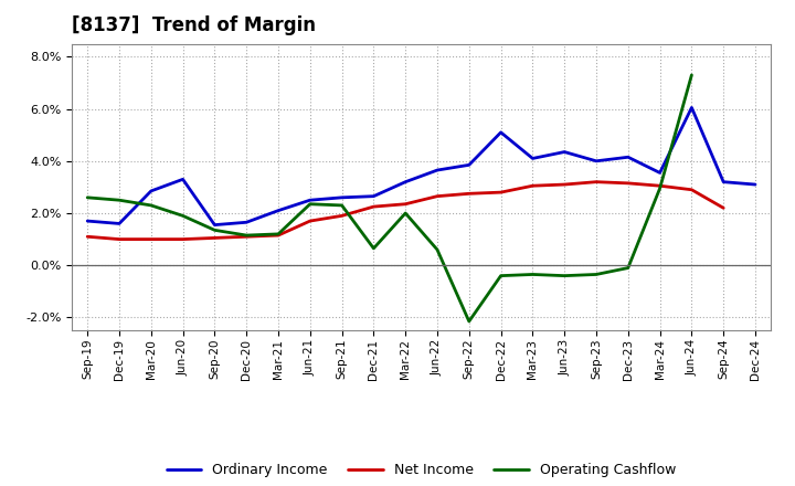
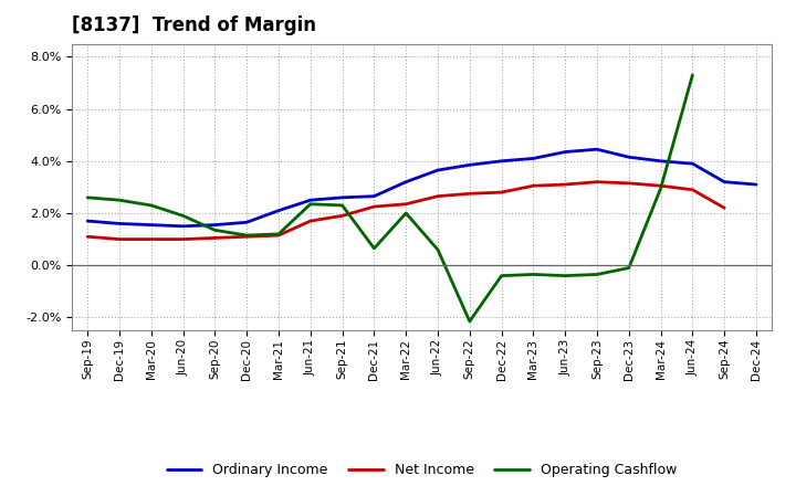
Ordinary Income/Mar-20: 2.85% -> 1.55%
Ordinary Income/Jun-20: 3.30% -> 1.50%
Ordinary Income/Dec-22: 5.10% -> 4.00%
Ordinary Income/Sep-23: 4.00% -> 4.45%
Ordinary Income/Mar-24: 3.55% -> 4.00%
Ordinary Income/Jun-24: 6.05% -> 3.90%
